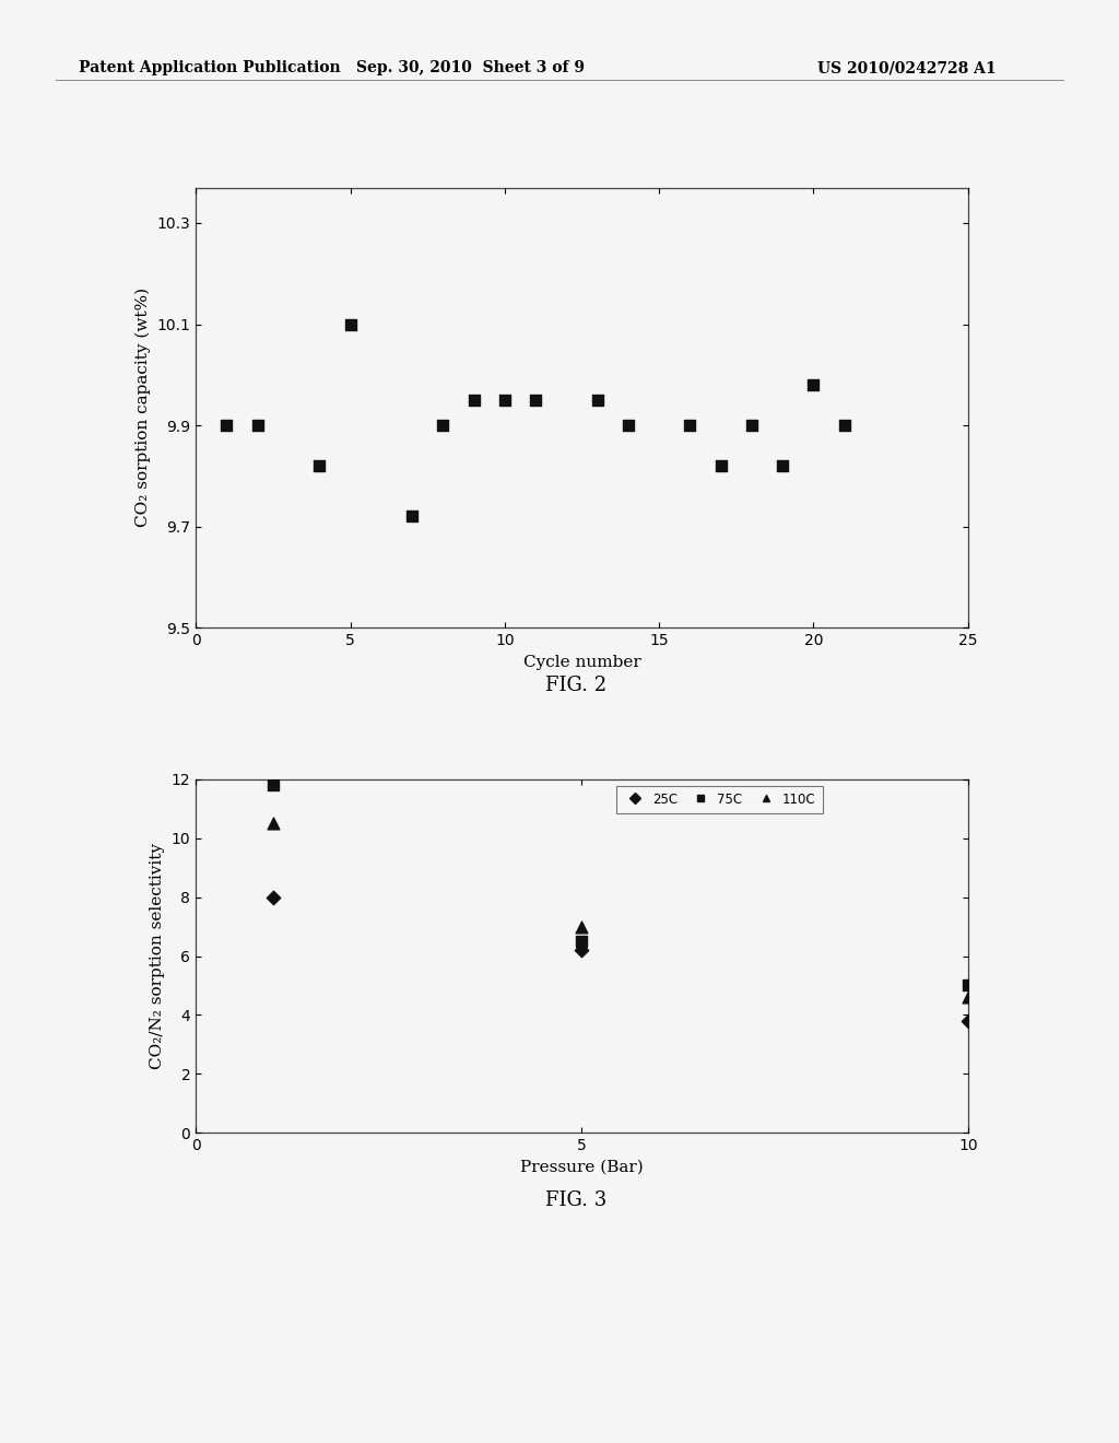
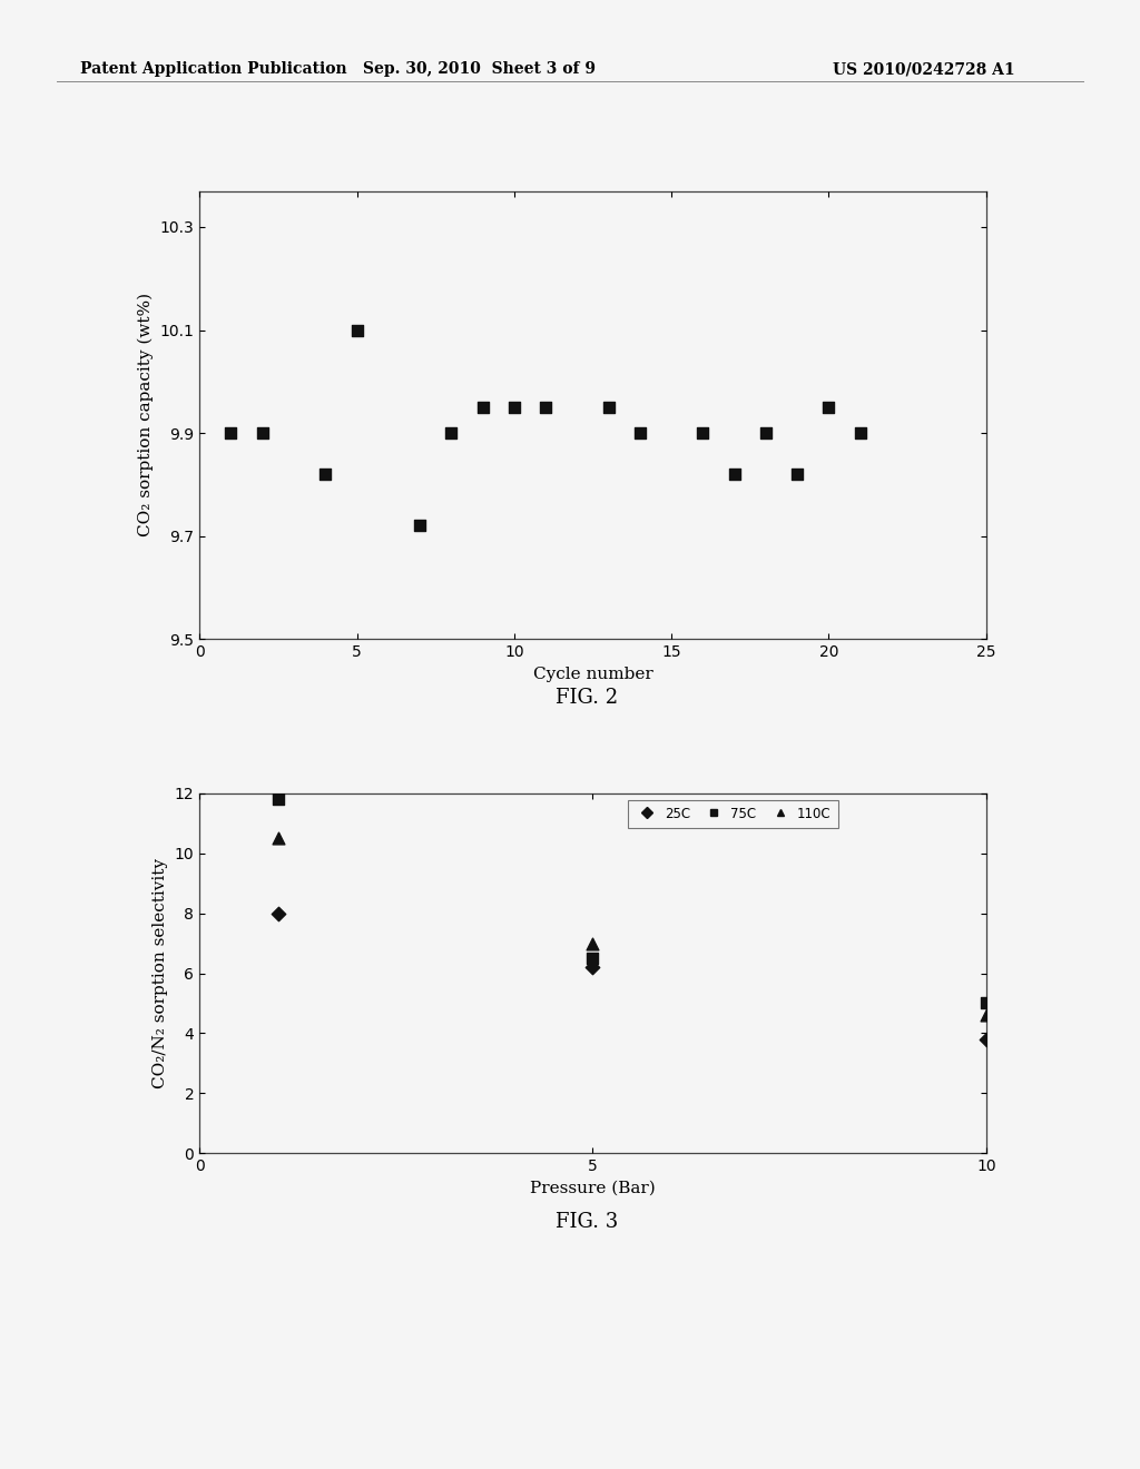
20: 9.98 -> 9.95
